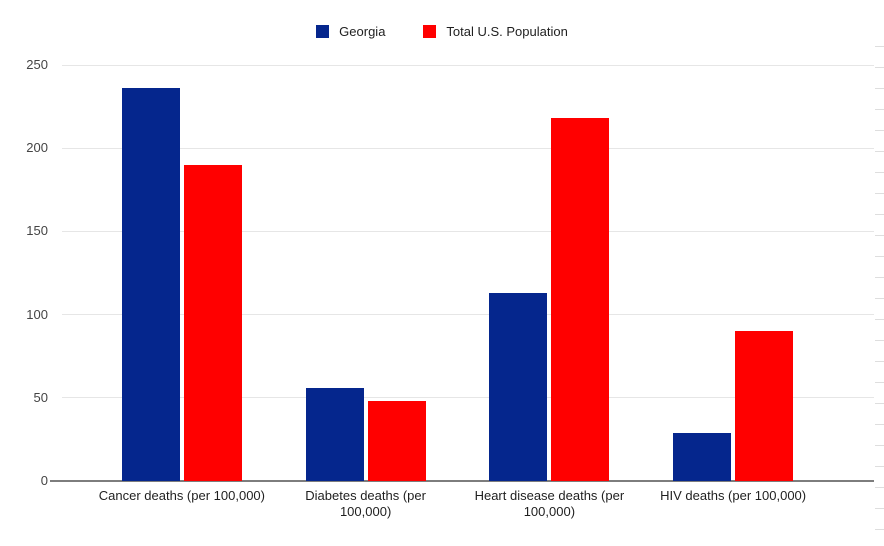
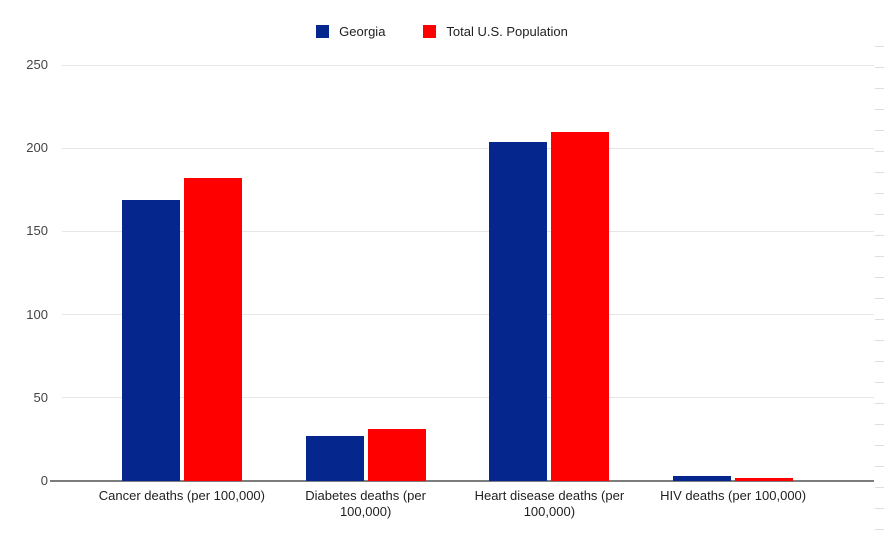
Georgia/Cancer deaths (per 100,000): 236 -> 169
Total U.S. Population/Cancer deaths (per 100,000): 190 -> 182
Georgia/Diabetes deaths (per 100,000): 56 -> 27
Total U.S. Population/Diabetes deaths (per 100,000): 48 -> 31
Georgia/Heart disease deaths (per 100,000): 113 -> 204
Total U.S. Population/Heart disease deaths (per 100,000): 218 -> 210
Georgia/HIV deaths (per 100,000): 29 -> 3
Total U.S. Population/HIV deaths (per 100,000): 90 -> 2
